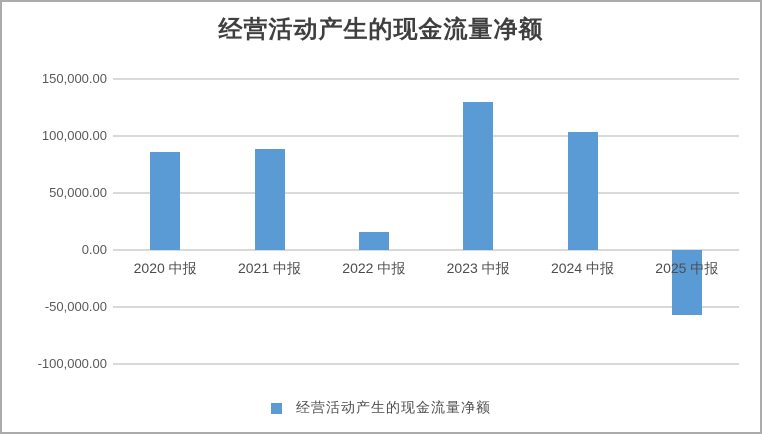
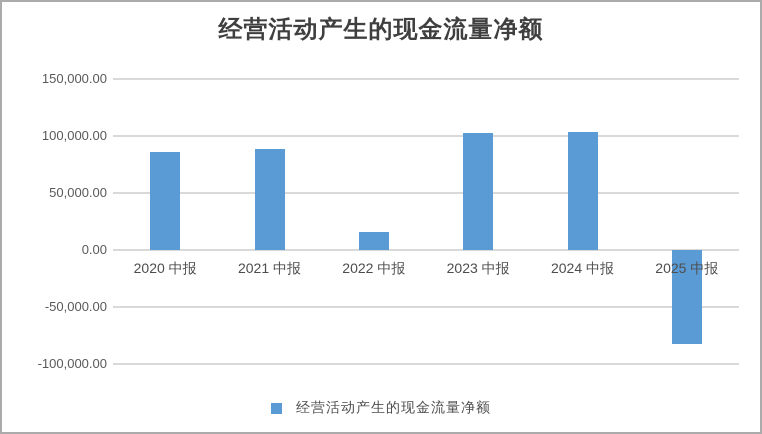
2023 中报: 130000 -> 103000
2025 中报: -57000 -> -82000
